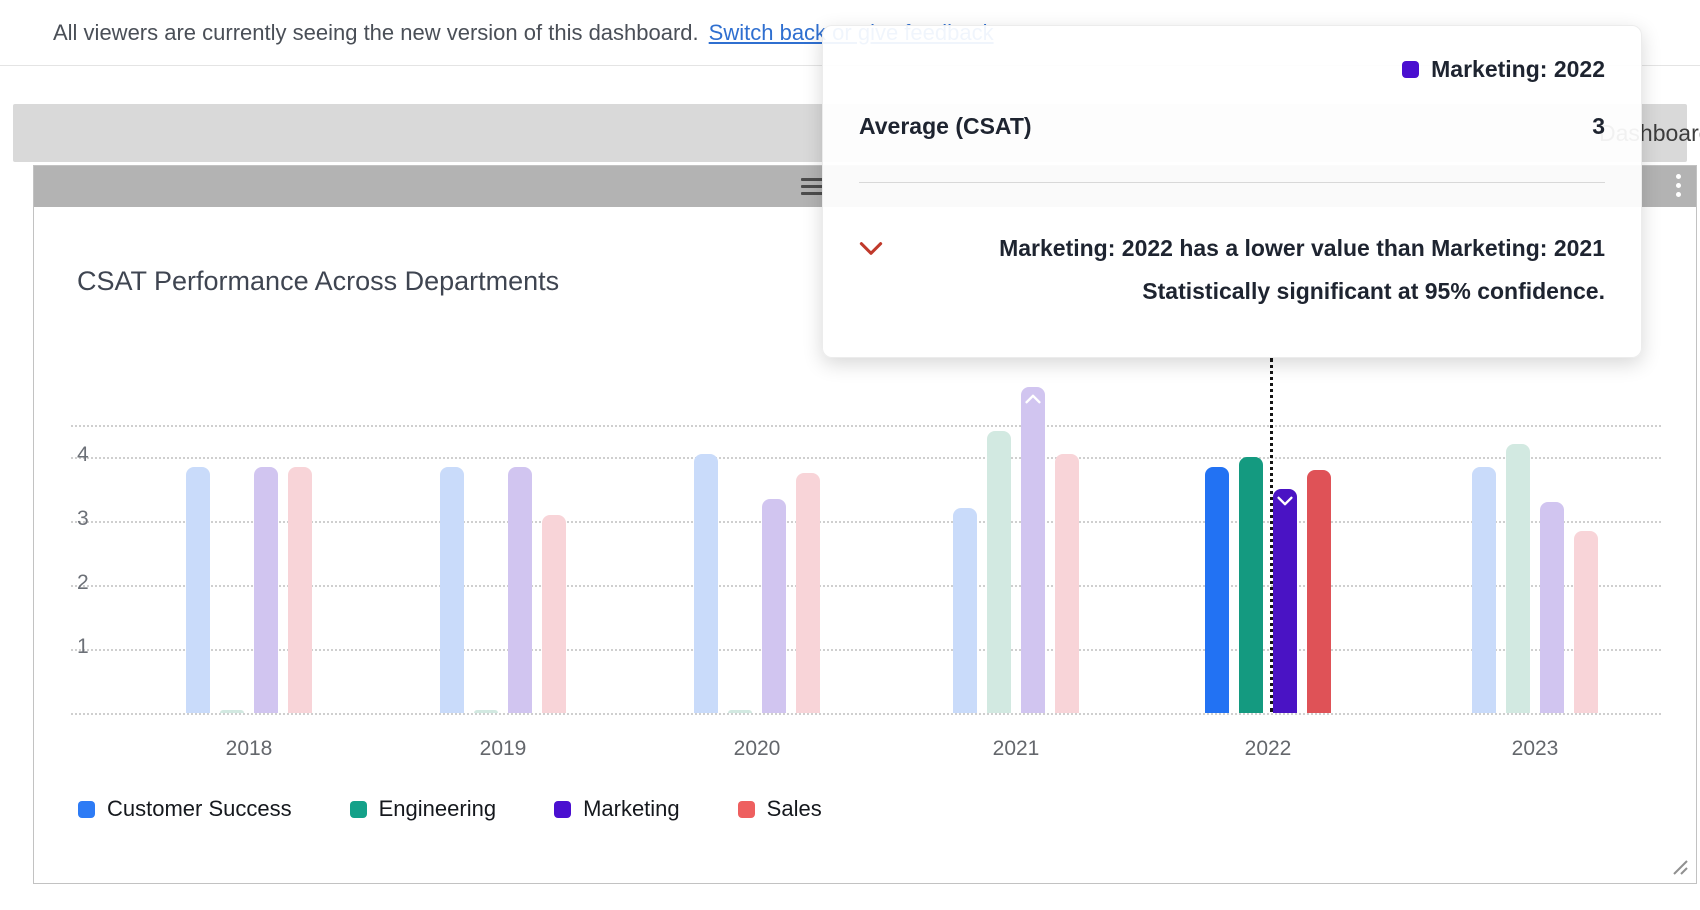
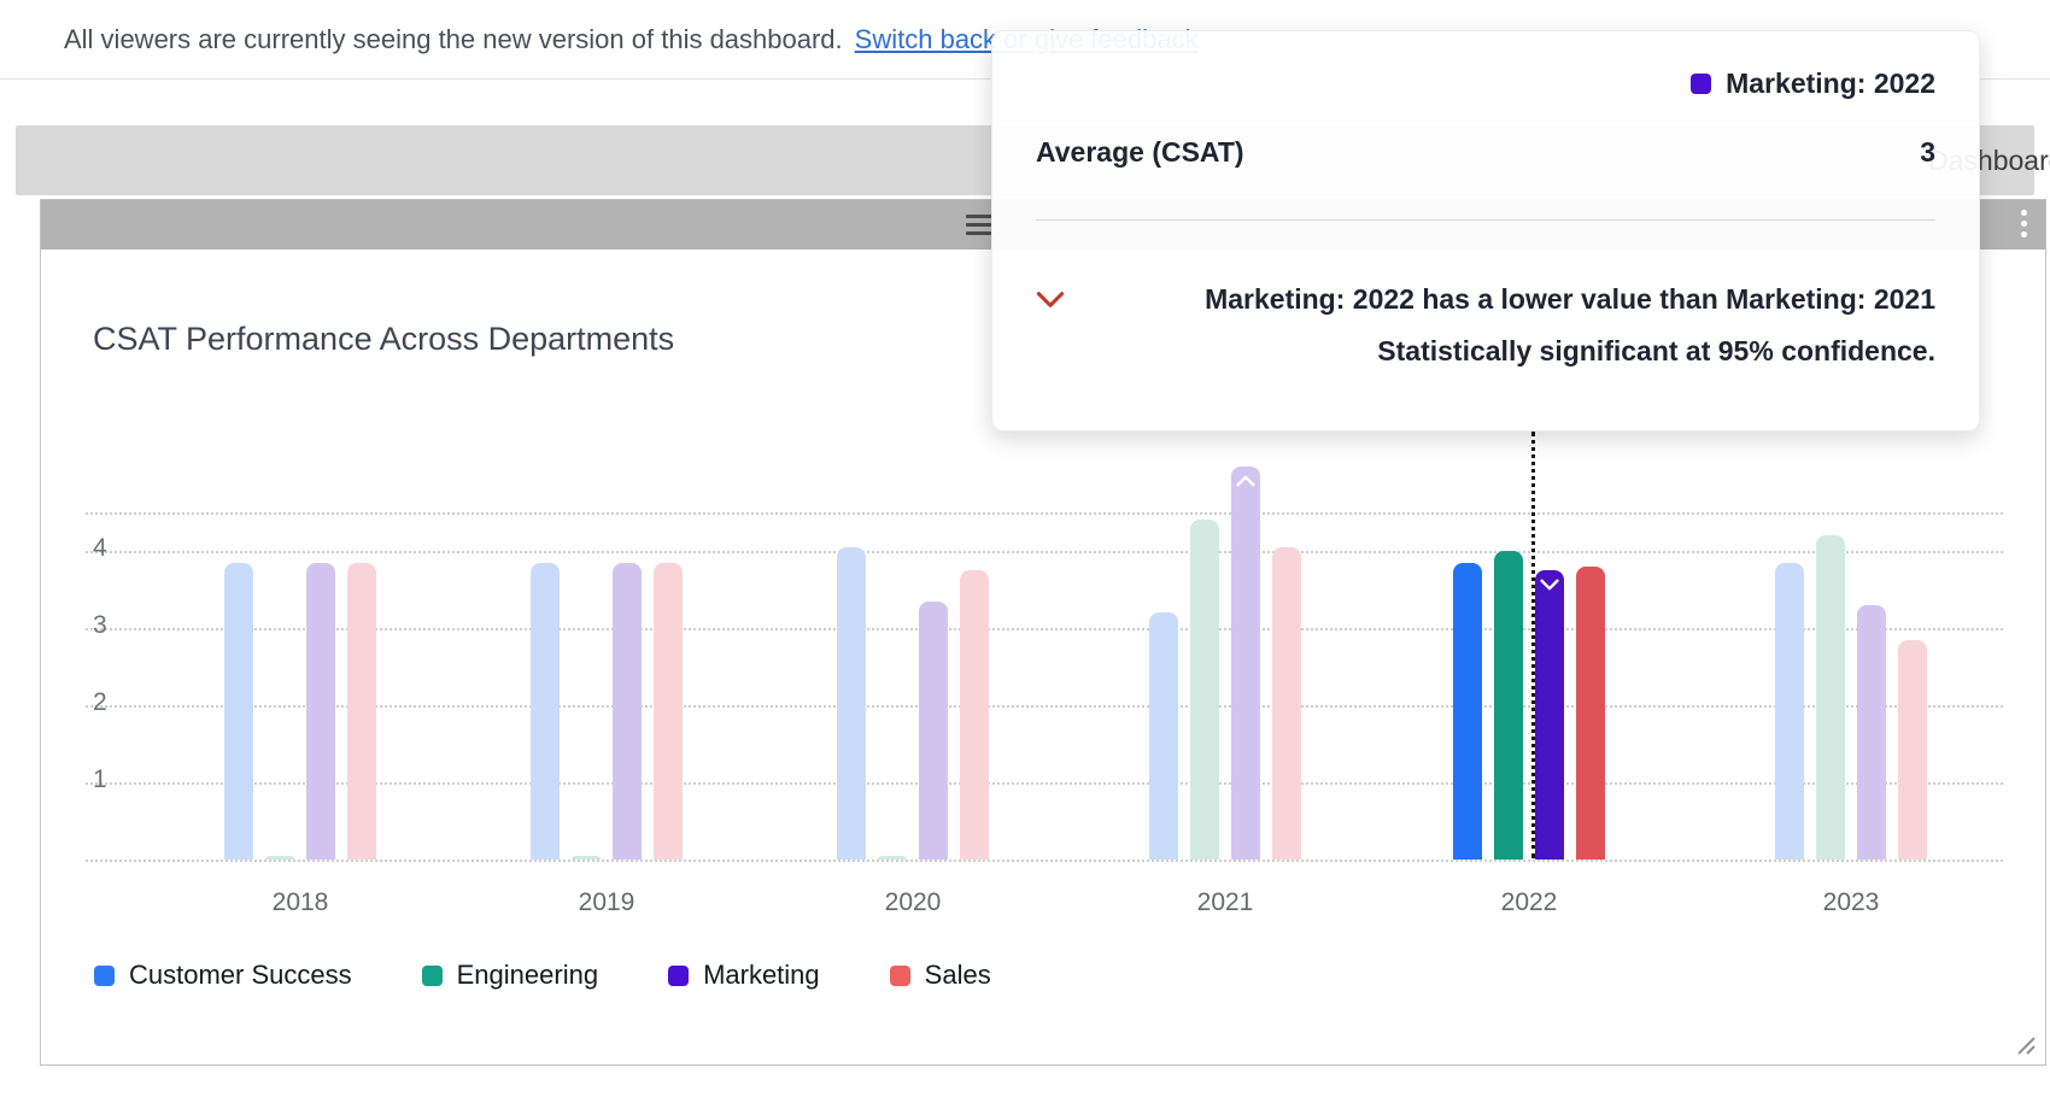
Sales/2019: 3.1 -> 3.9
Marketing/2022: 3.5 -> 3.8
